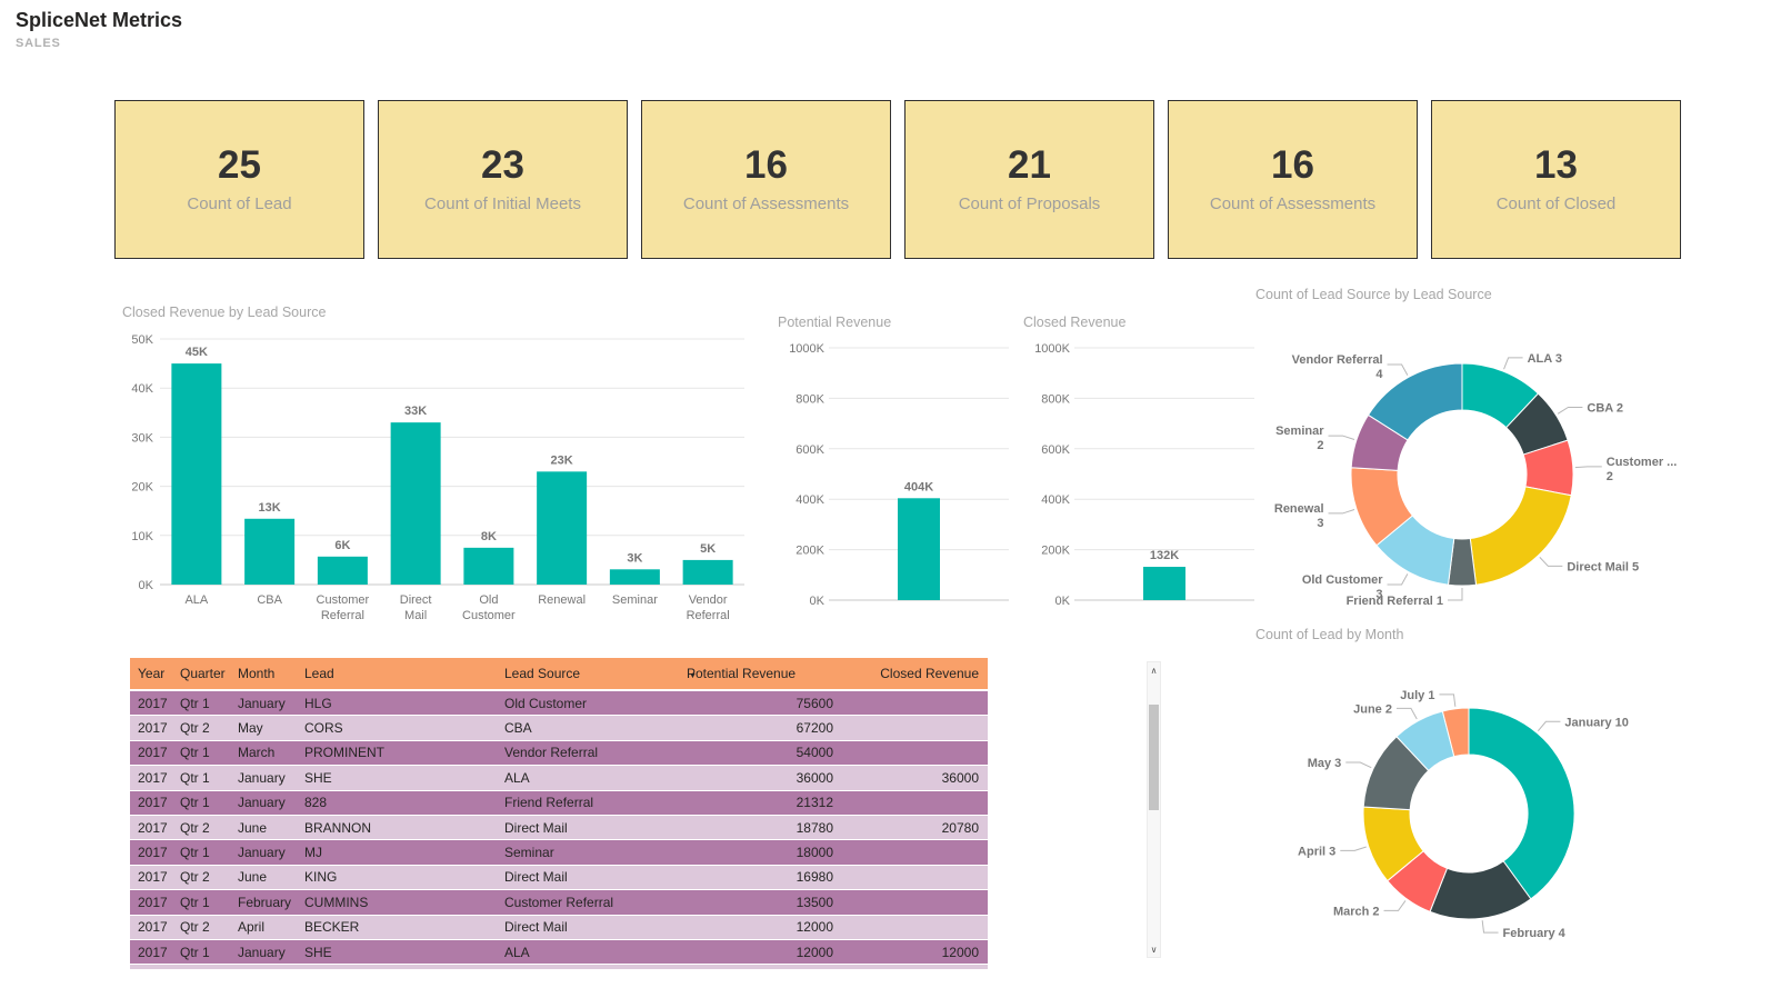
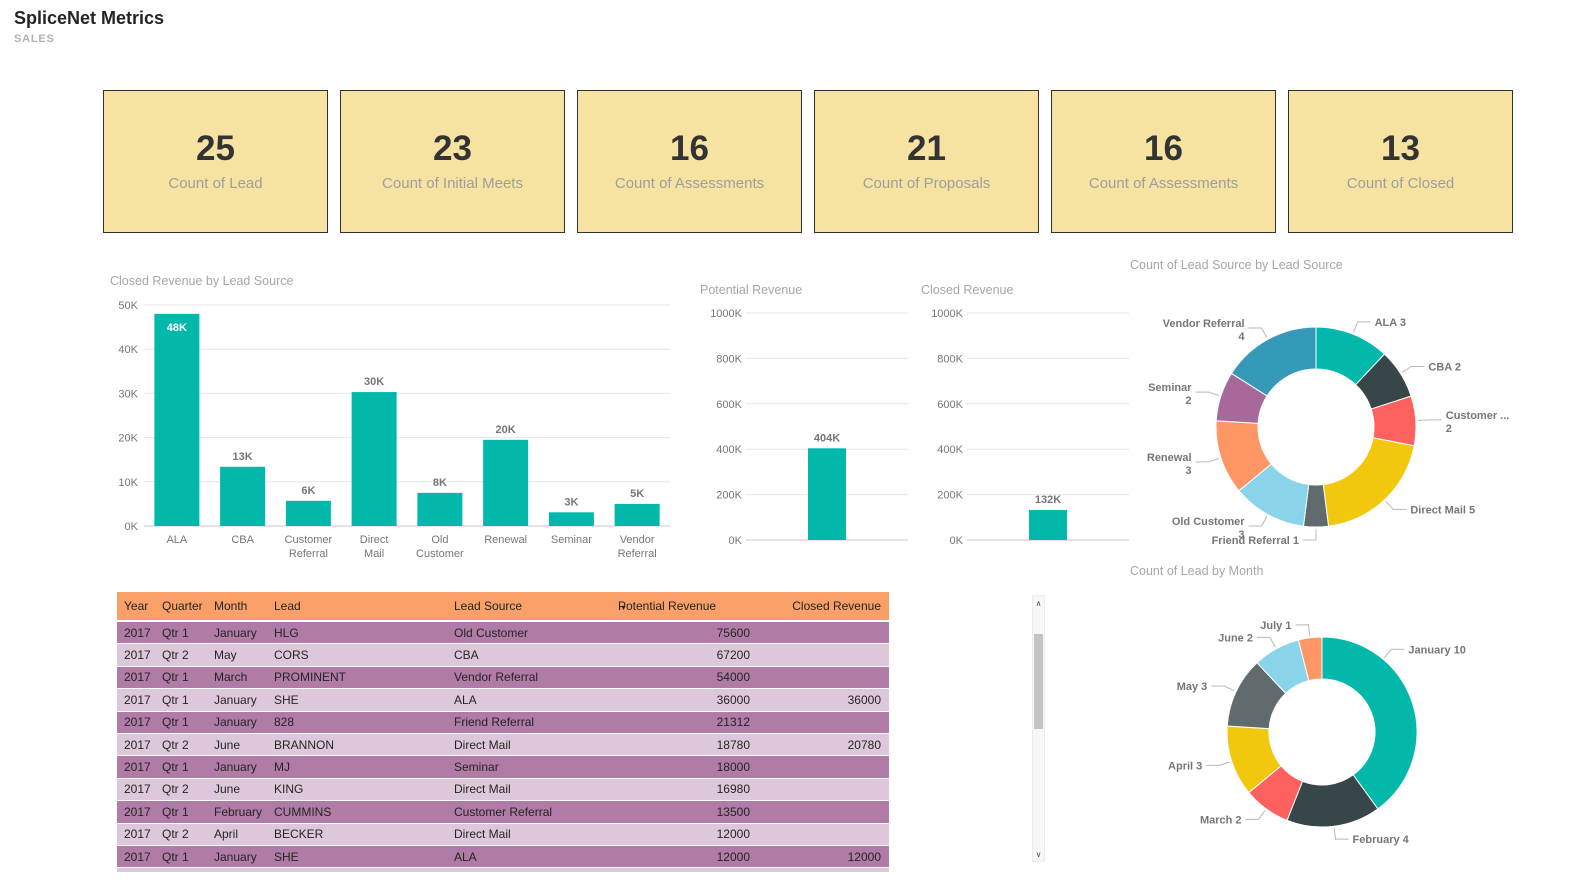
Closed Revenue by Lead Source/ALA: 45K -> 48K
Closed Revenue by Lead Source/Direct Mail: 33K -> 30K
Closed Revenue by Lead Source/Renewal: 23K -> 20K
